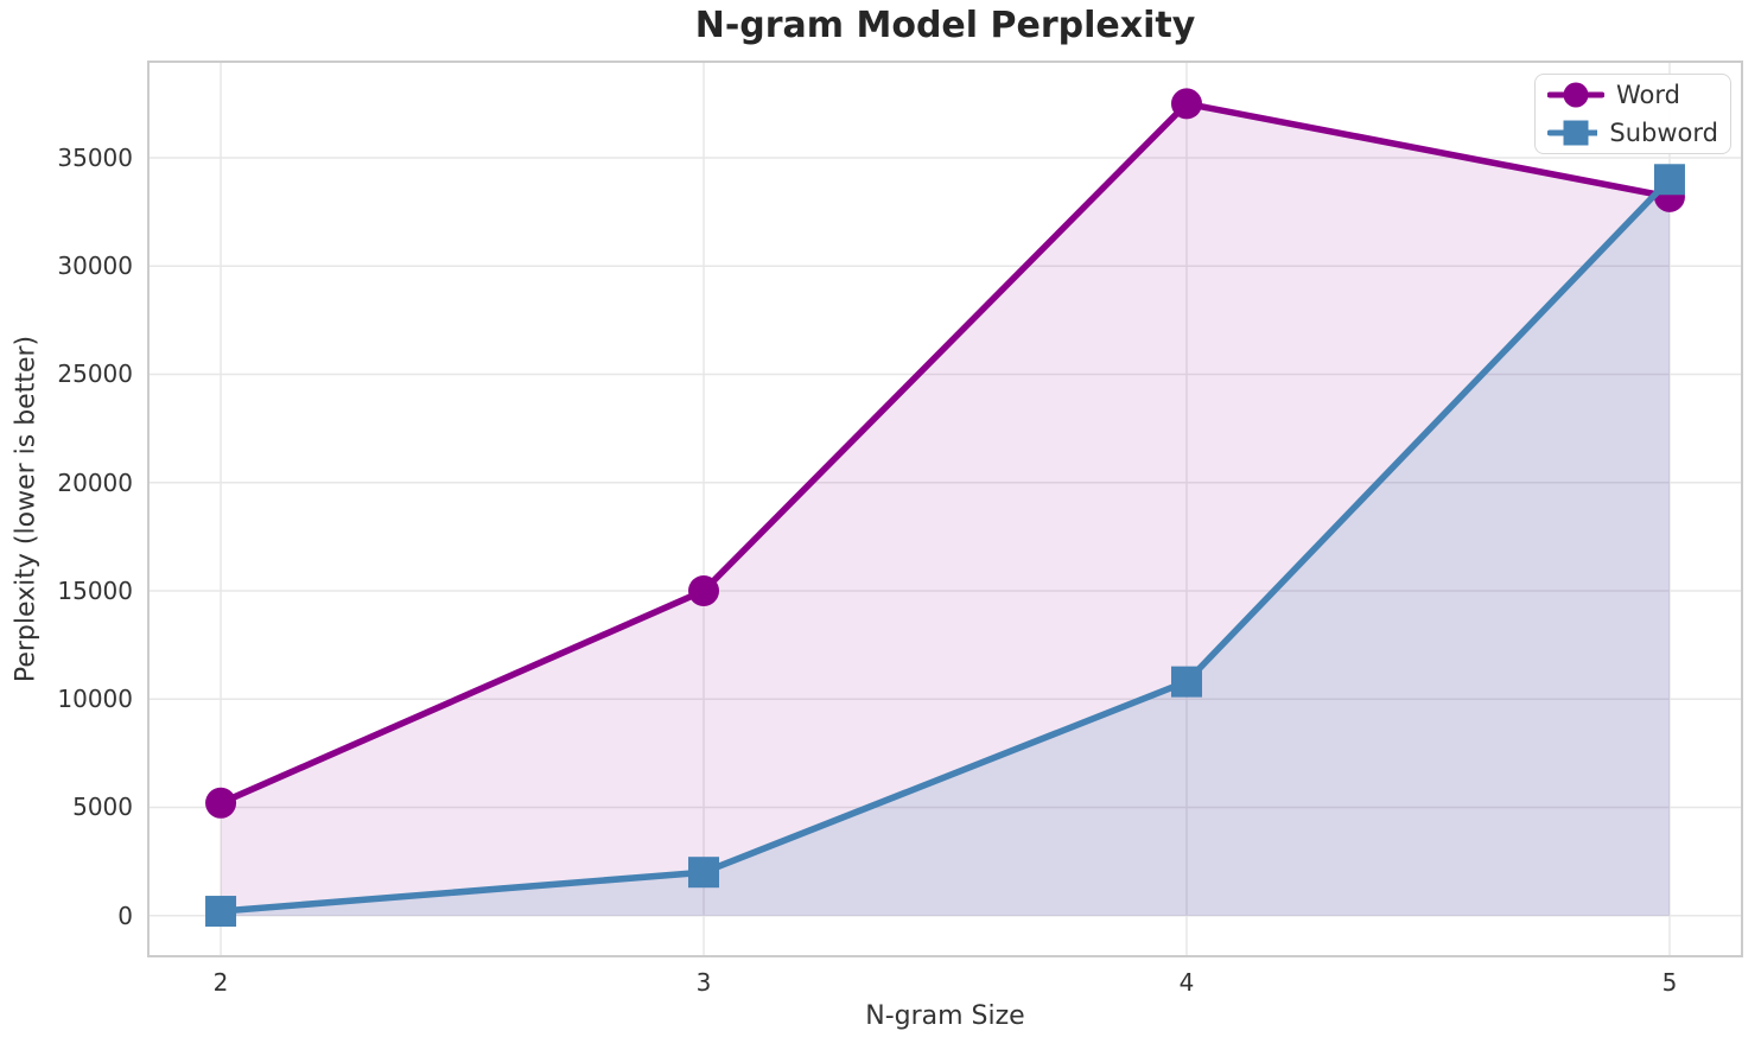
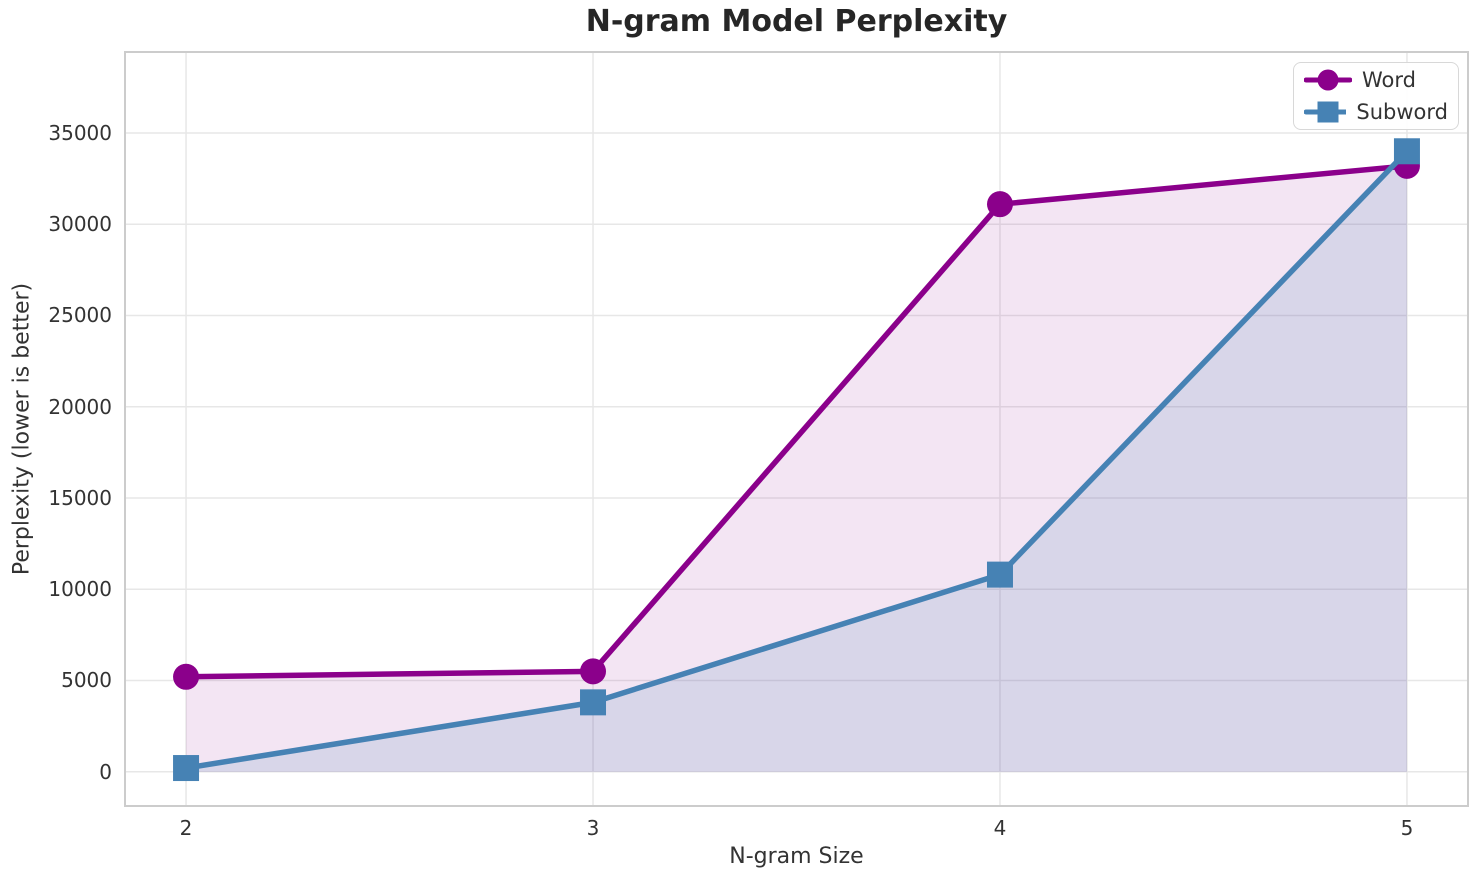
Word/3: 15000 -> 5500
Subword/3: 2000 -> 3800
Word/4: 37500 -> 31100
